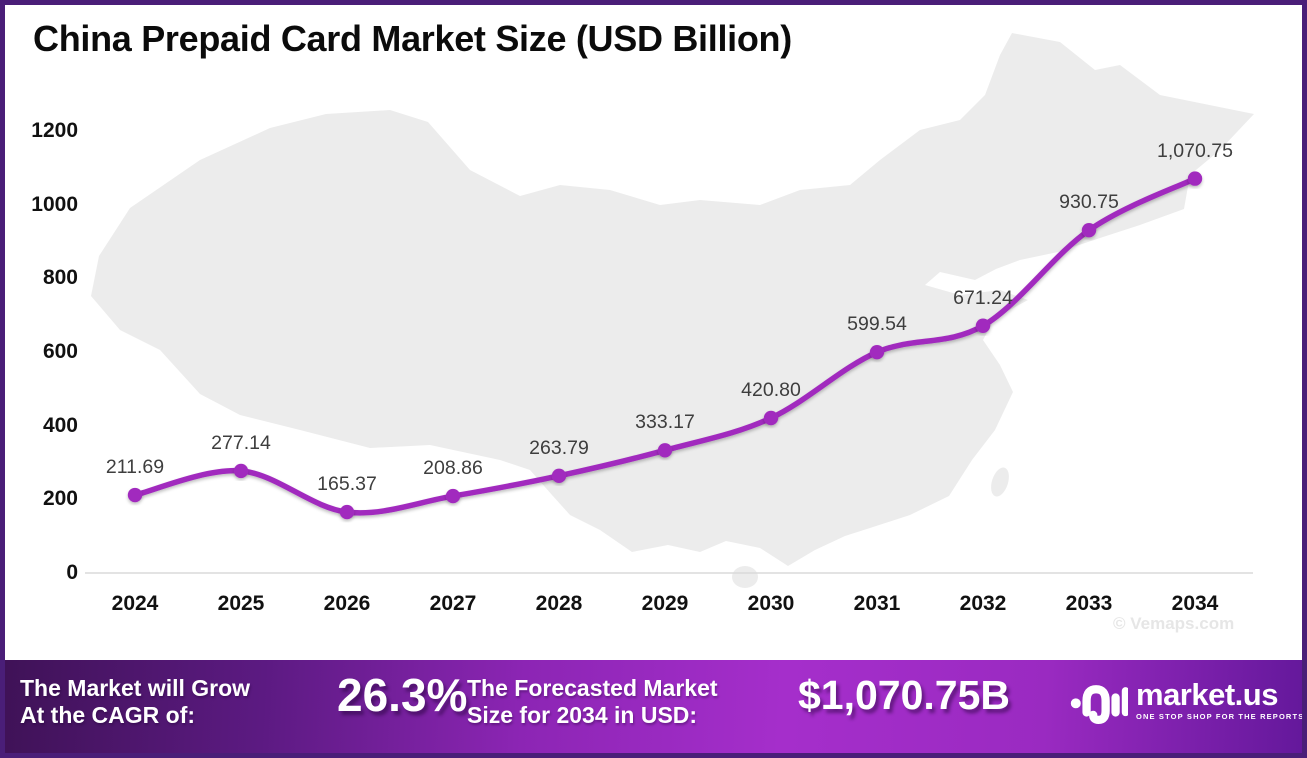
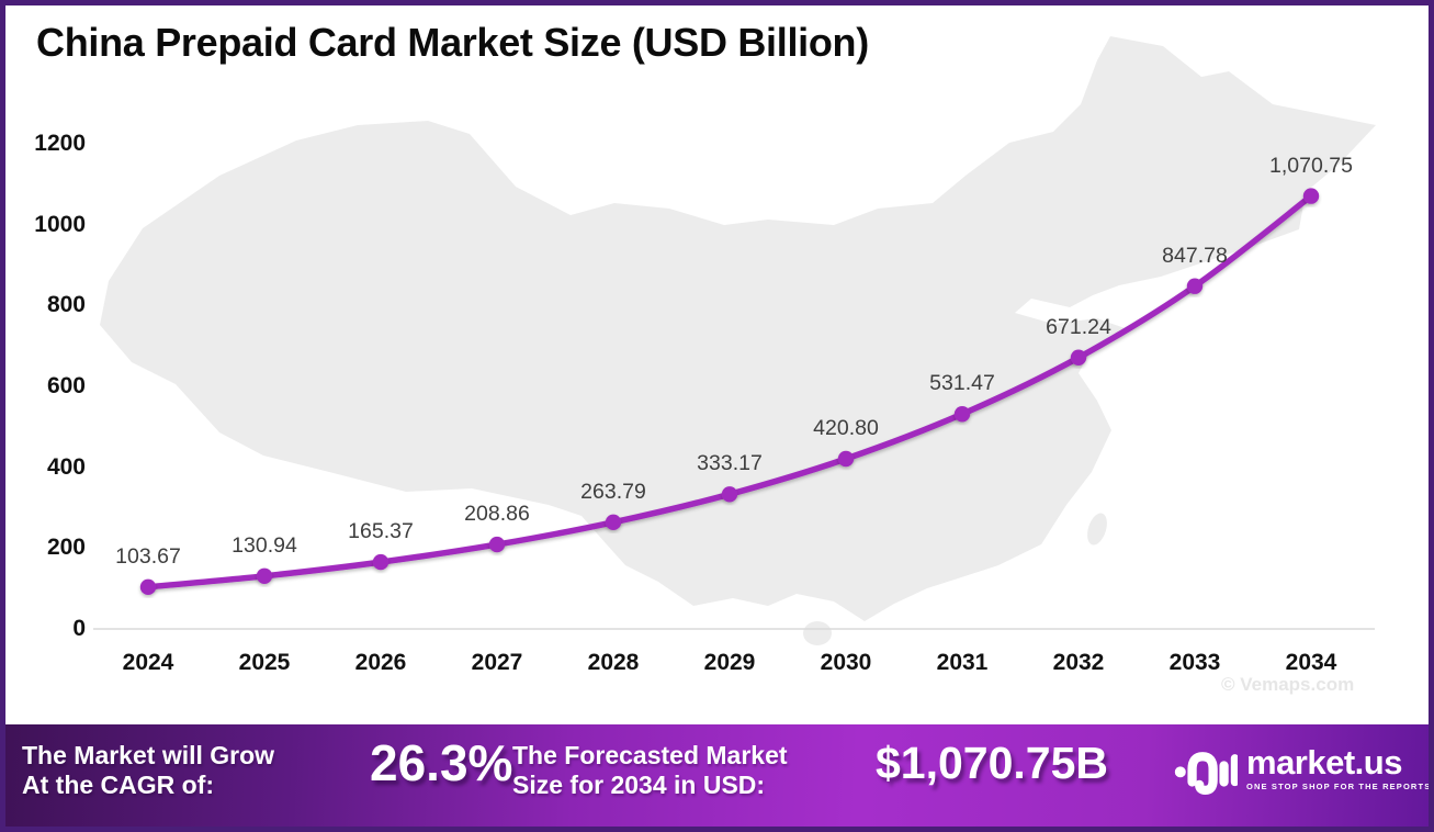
2024: 211.69 -> 103.67
2025: 277.14 -> 130.94
2031: 599.54 -> 531.47
2033: 930.75 -> 847.78
